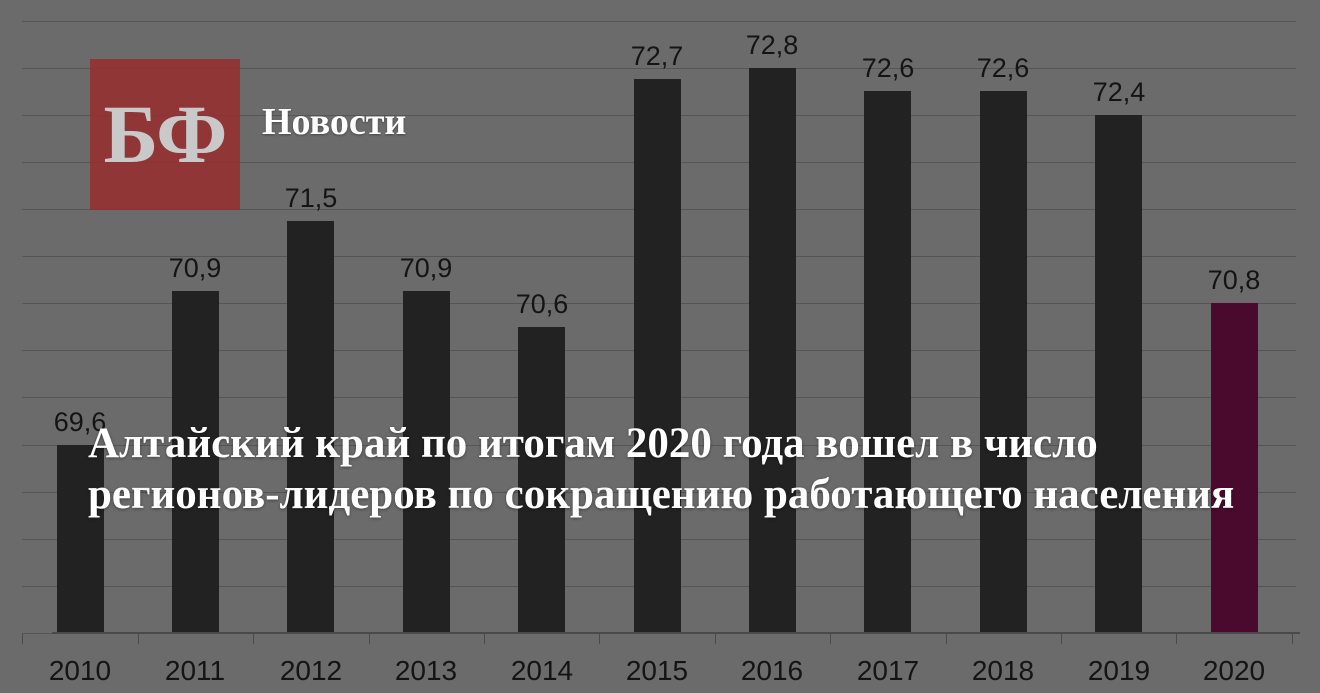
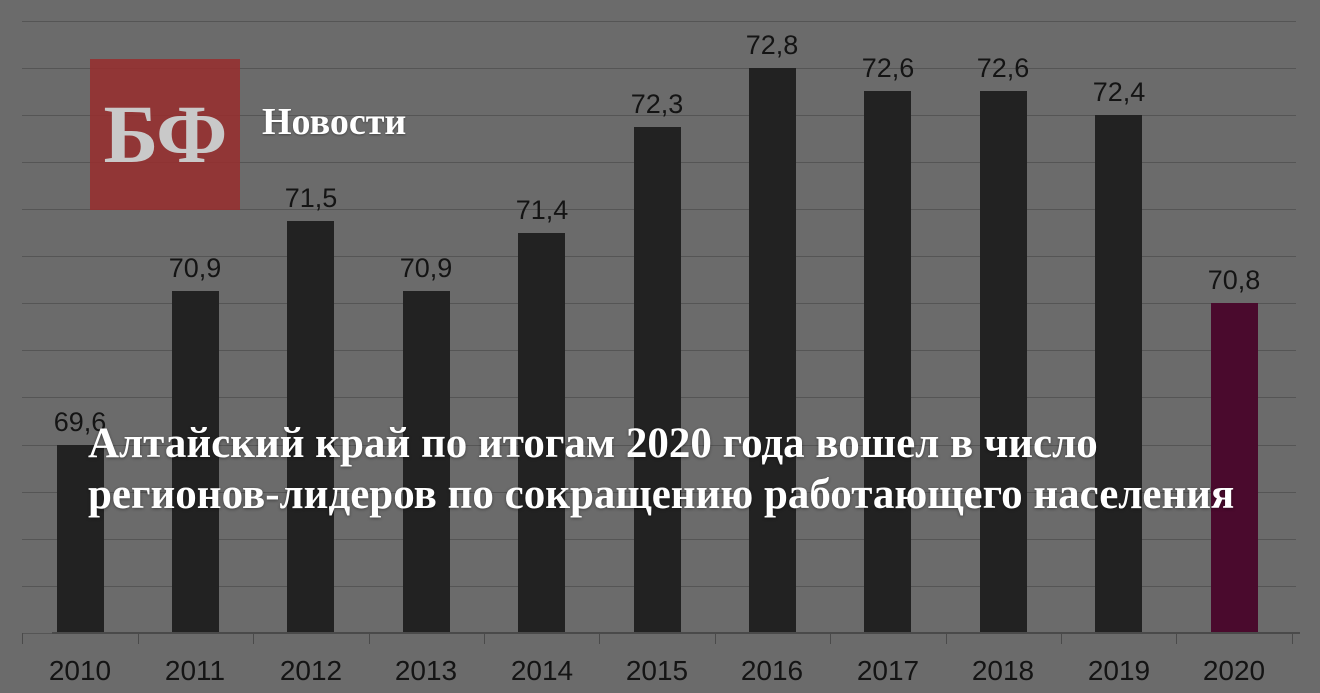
2014: 70,6 -> 71,4
2015: 72,7 -> 72,3
